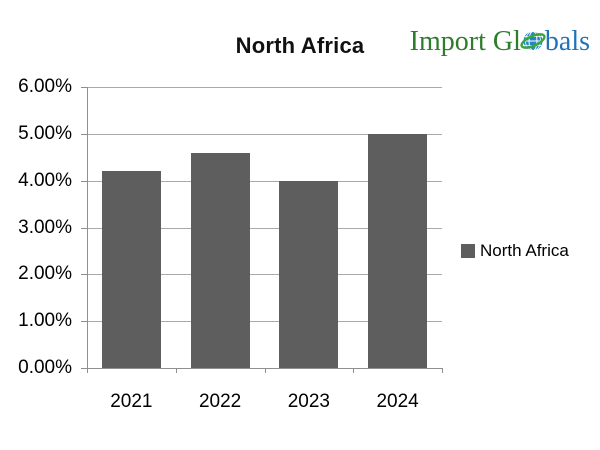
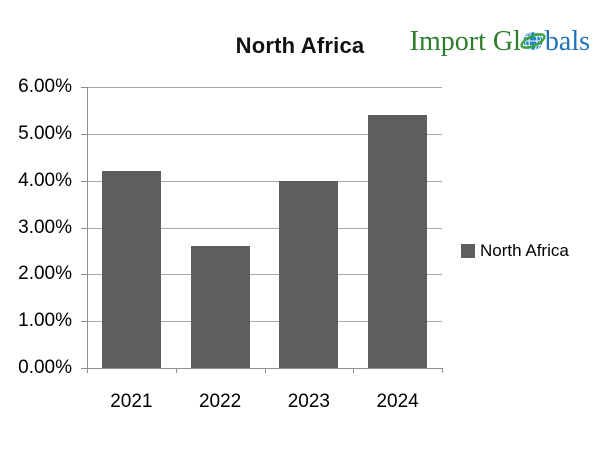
2022: 4.6% -> 2.6%
2024: 5.0% -> 5.4%
